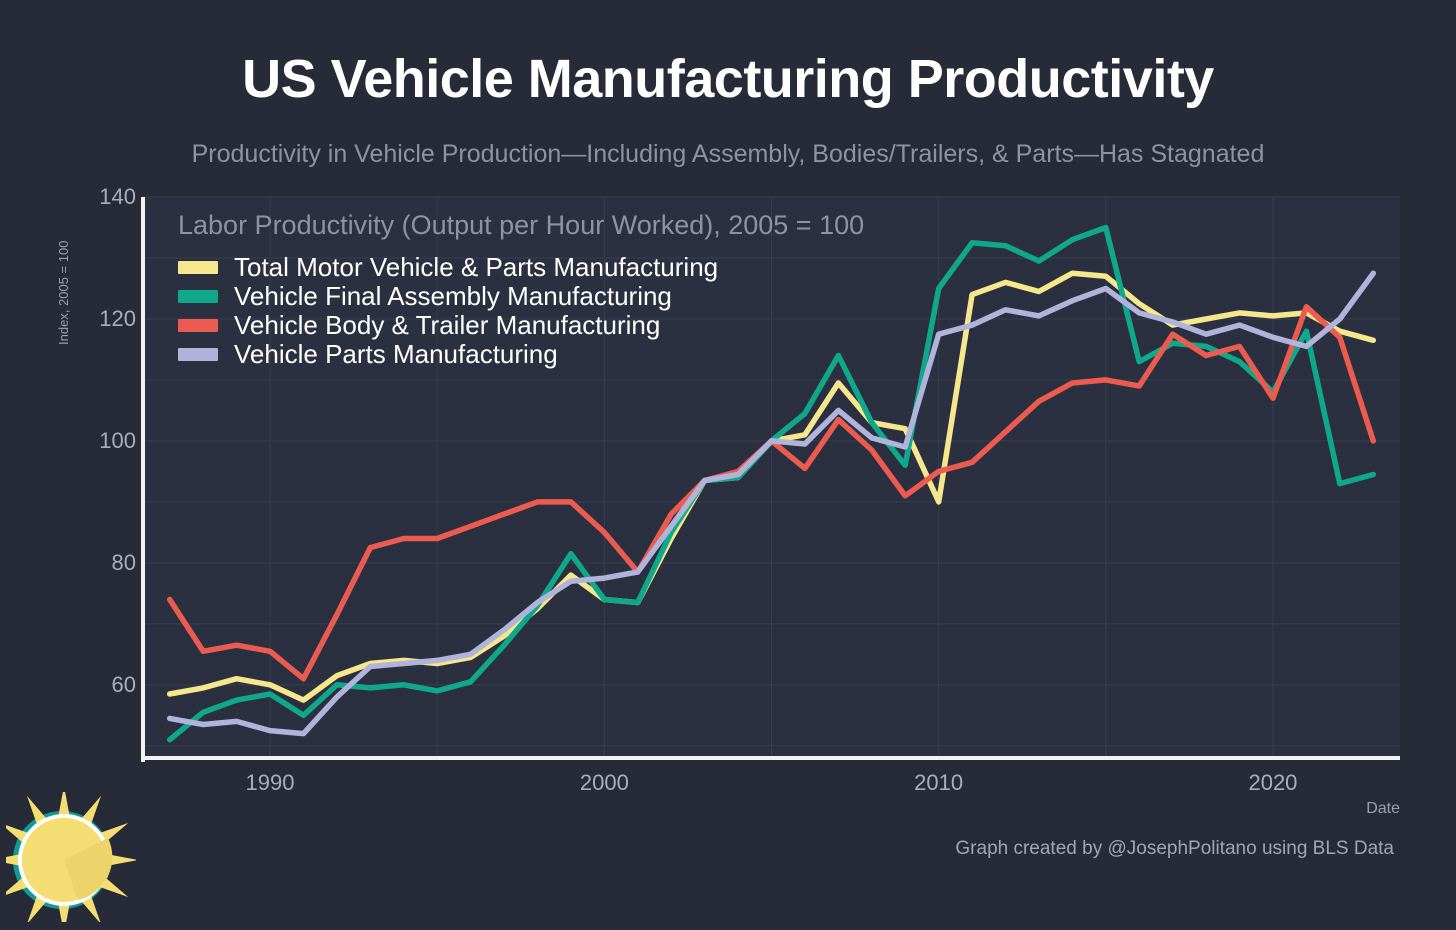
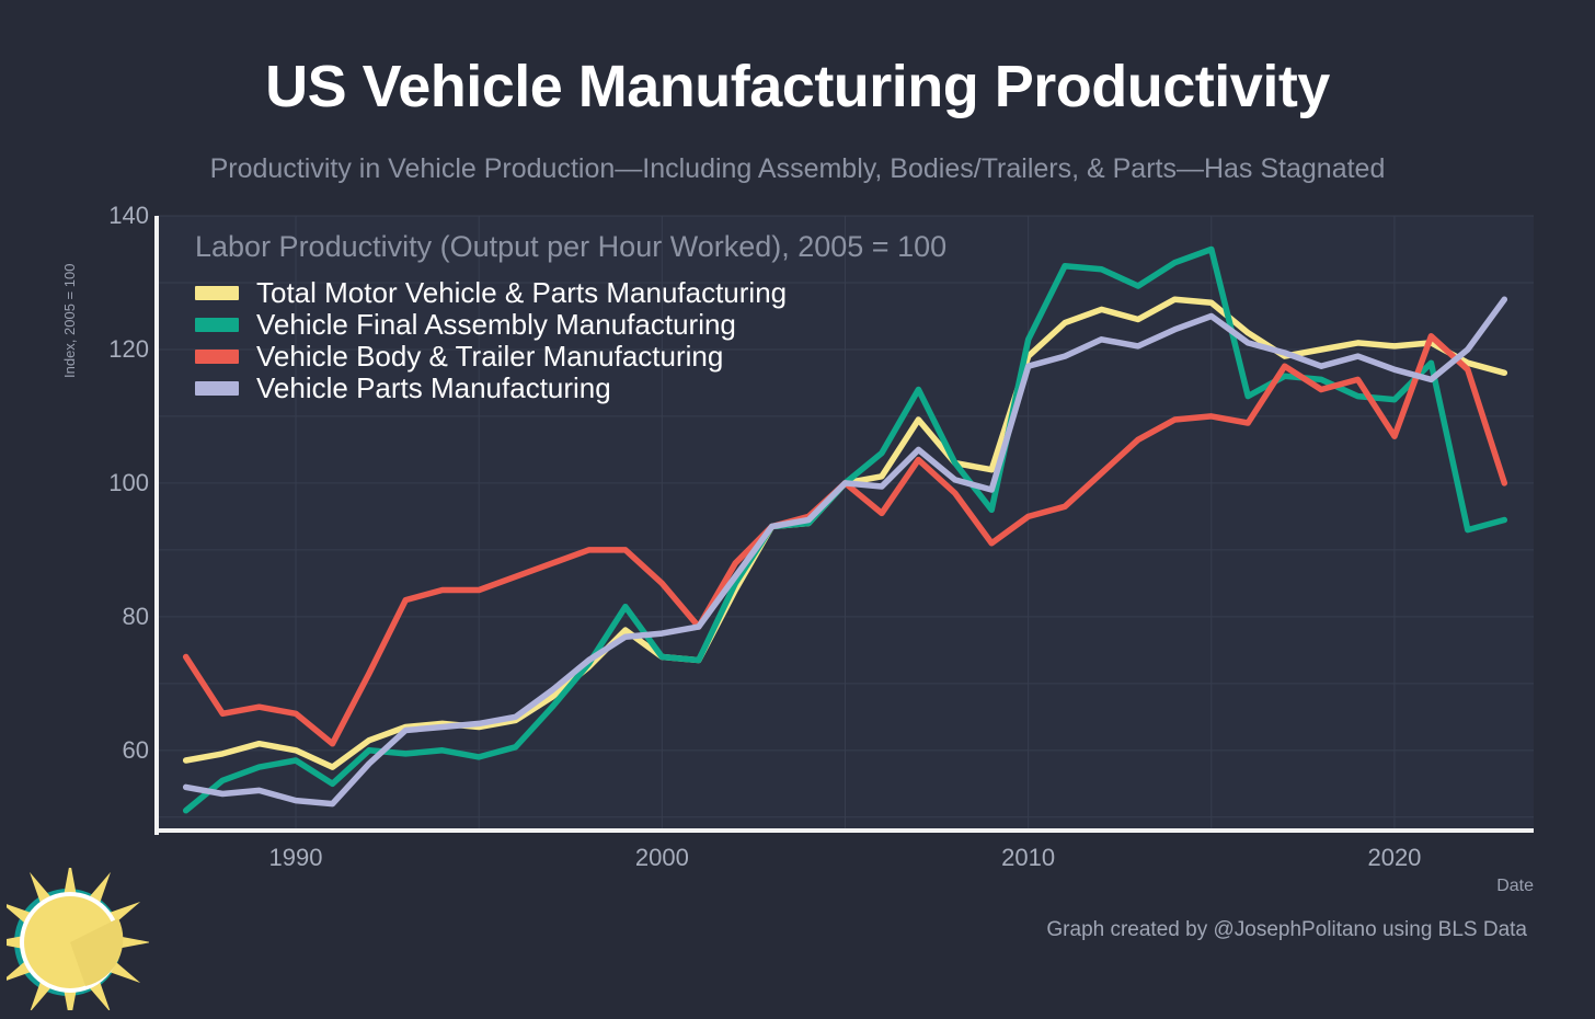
Total Motor Vehicle & Parts Manufacturing/2010: 90 -> 119
Vehicle Final Assembly Manufacturing/2010: 125 -> 122
Vehicle Final Assembly Manufacturing/2020: 108 -> 112
